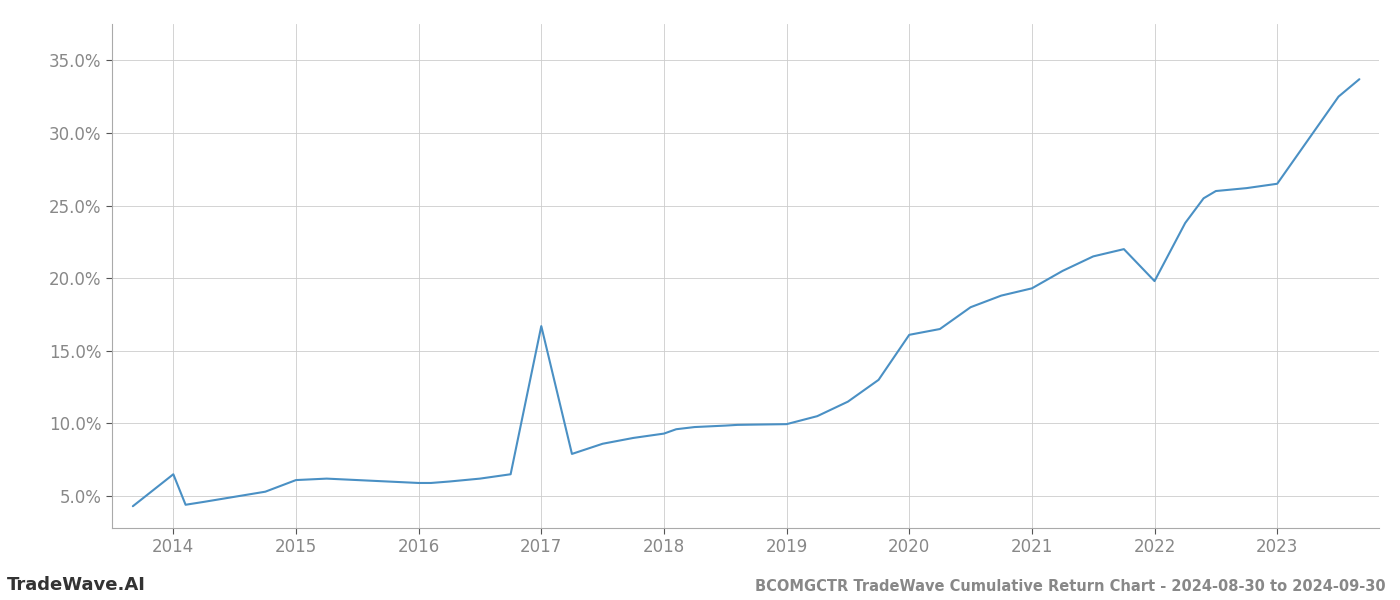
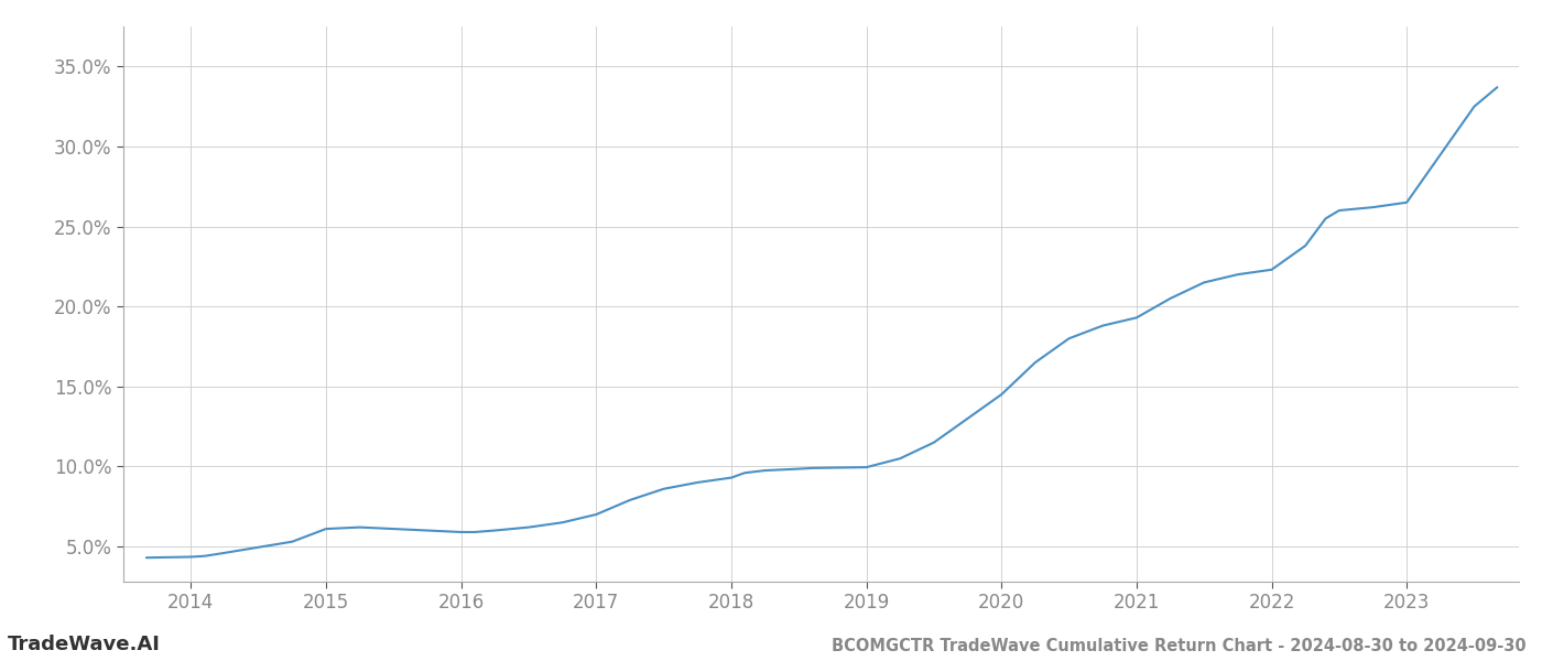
2014: 6.5% -> 4.3%
2017: 16.7% -> 7.0%
2020: 16.1% -> 14.5%
2022: 19.8% -> 22.3%
